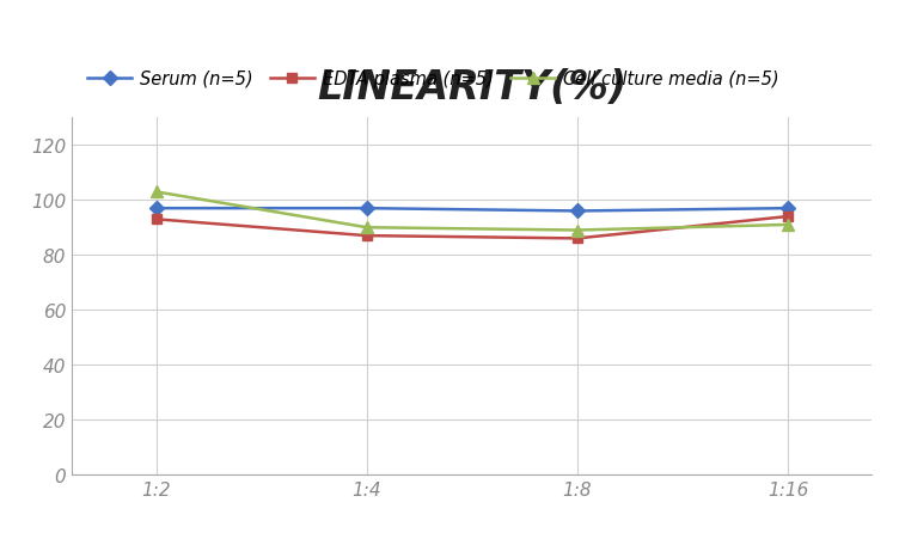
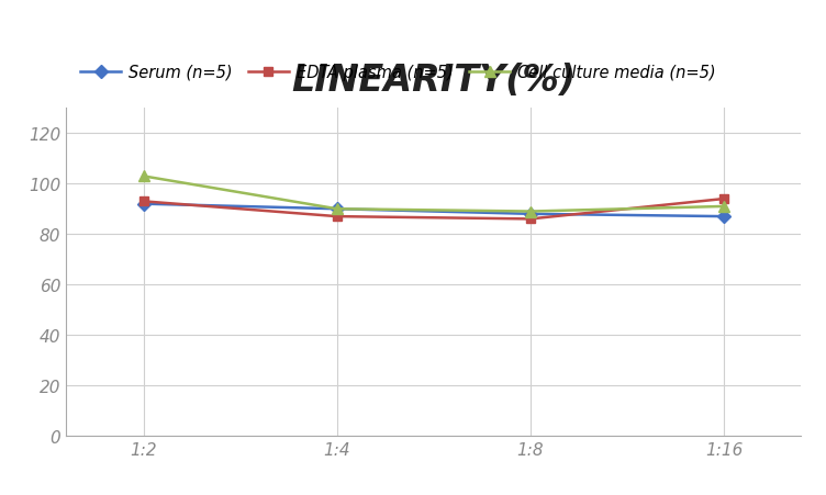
Serum (n=5)/1:2: 97 -> 92
Serum (n=5)/1:4: 97 -> 90
Serum (n=5)/1:8: 96 -> 88
Serum (n=5)/1:16: 97 -> 87
